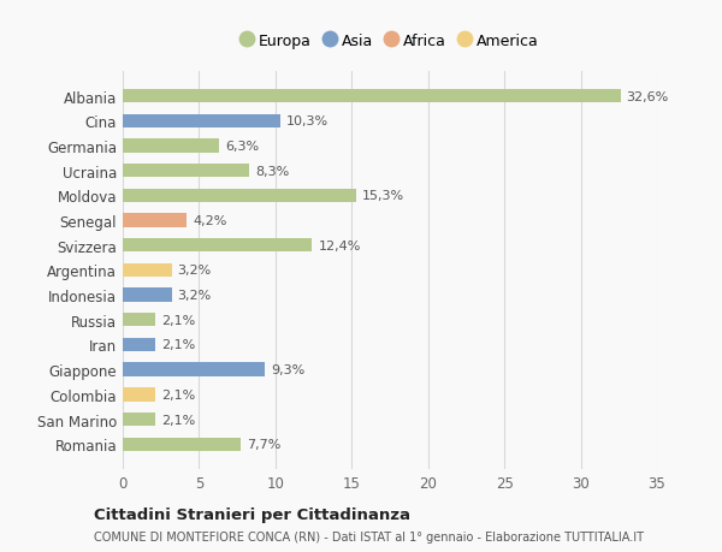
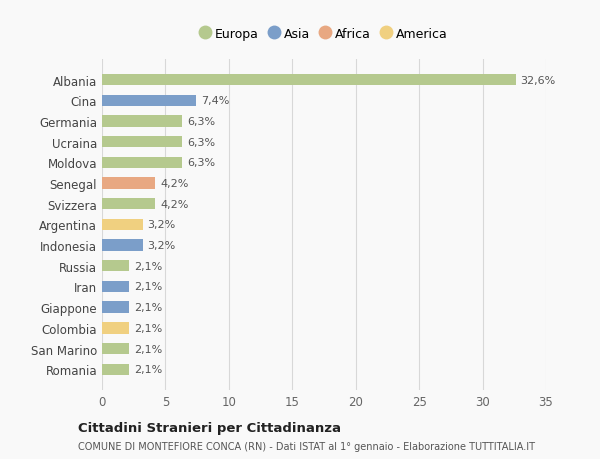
Cina: 10,3% -> 7,4%
Ucraina: 8,3% -> 6,3%
Moldova: 15,3% -> 6,3%
Svizzera: 12,4% -> 4,2%
Giappone: 9,3% -> 2,1%
Romania: 7,7% -> 2,1%
